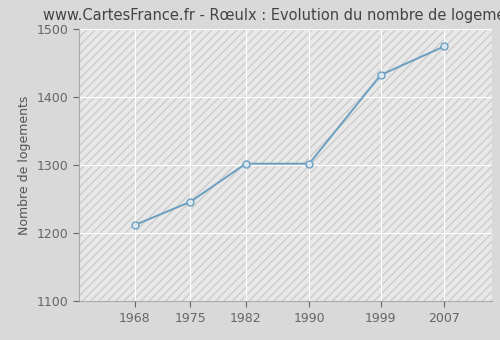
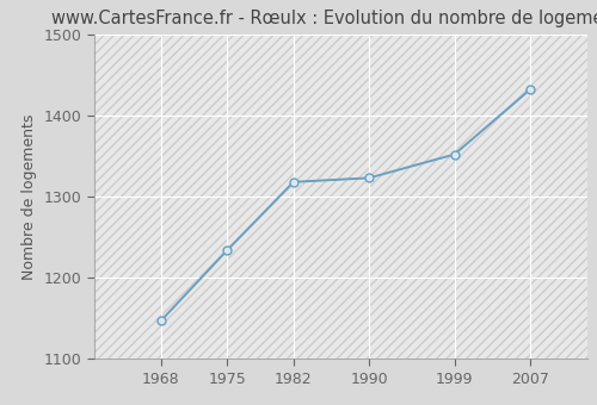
1968: 1212 -> 1147
1975: 1246 -> 1234
1982: 1302 -> 1318
1990: 1302 -> 1323
1999: 1432 -> 1352
2007: 1474 -> 1432
